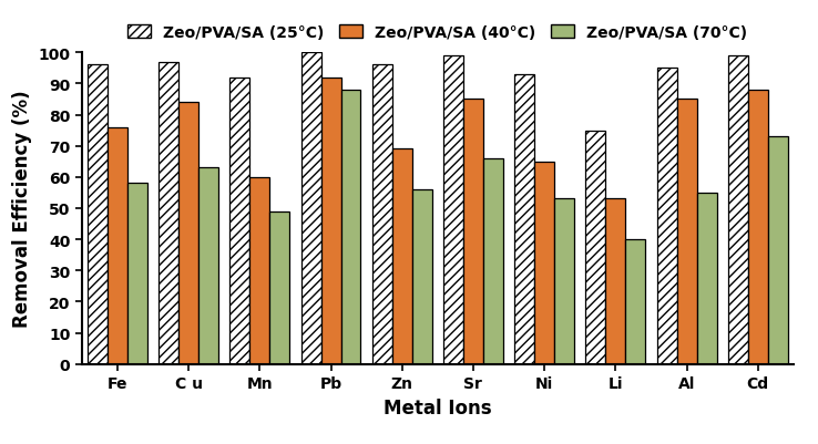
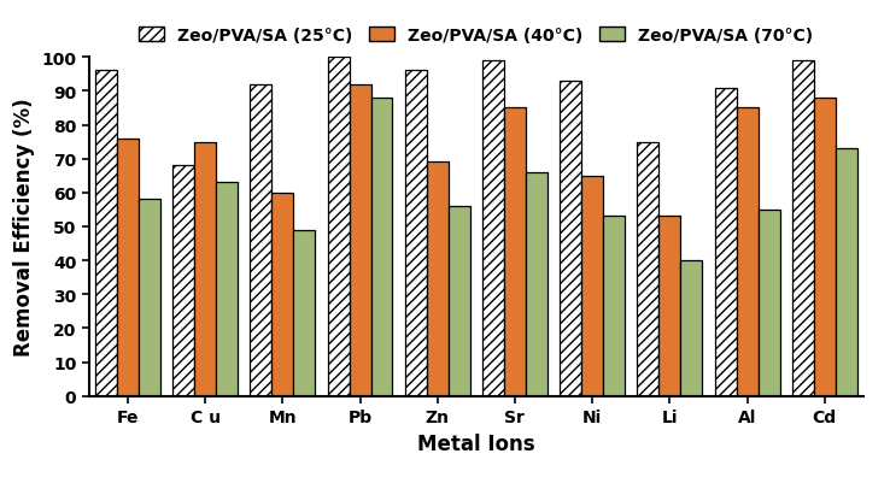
Zeo/PVA/SA (25°C)/C u: 97 -> 68
Zeo/PVA/SA (40°C)/C u: 84 -> 75
Zeo/PVA/SA (25°C)/Al: 95 -> 91
